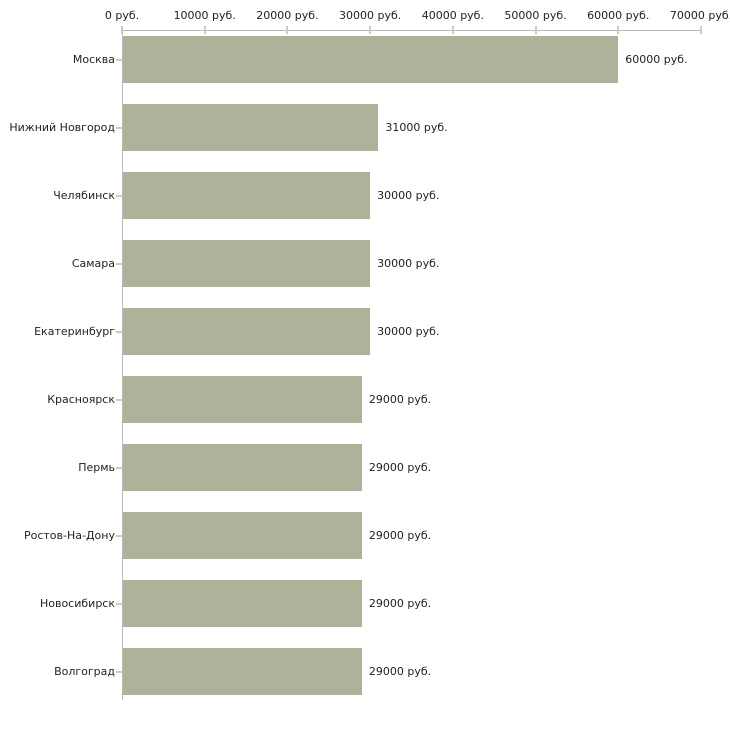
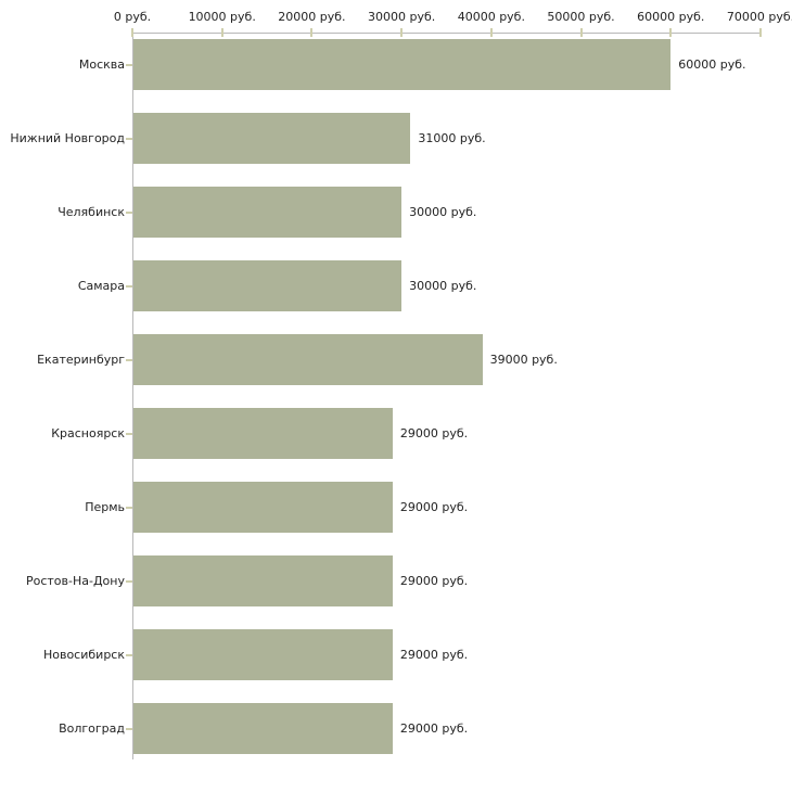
Екатеринбург: 30000 -> 39000
